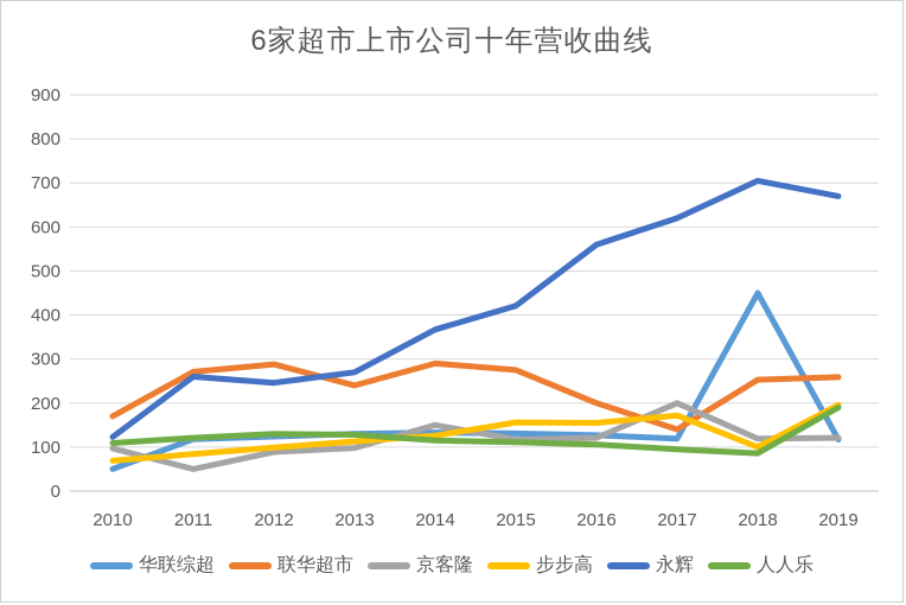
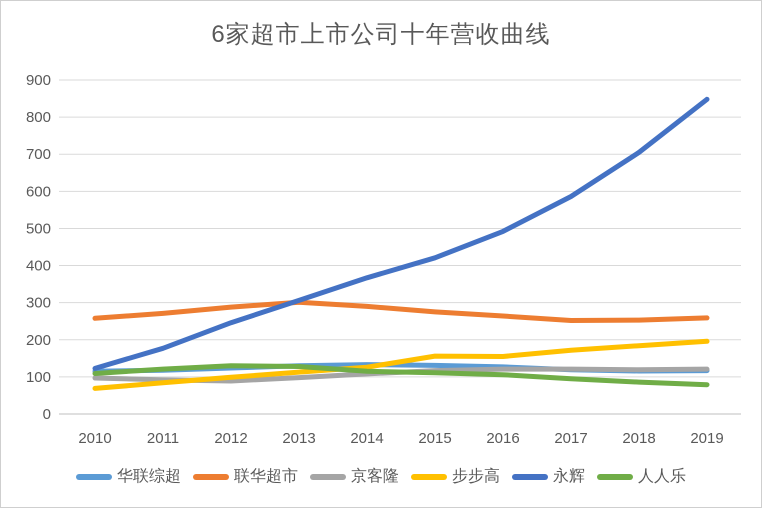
华联综超/2010: 50 -> 120
联华超市/2010: 170 -> 260
京客隆/2011: 50 -> 90
永辉/2011: 260 -> 180
联华超市/2013: 240 -> 300
永辉/2013: 270 -> 310
京客隆/2014: 150 -> 110
联华超市/2016: 200 -> 260
永辉/2016: 560 -> 490
联华超市/2017: 140 -> 250
京客隆/2017: 200 -> 120
永辉/2017: 620 -> 590
华联综超/2018: 450 -> 120
步步高/2018: 100 -> 180
永辉/2019: 670 -> 850
人人乐/2019: 190 -> 80
